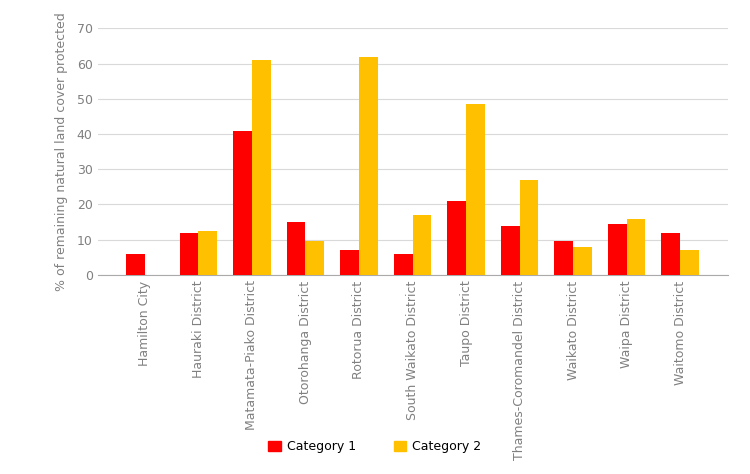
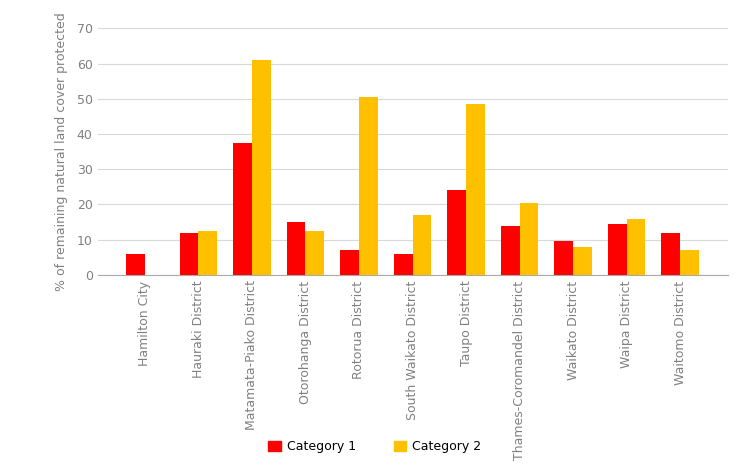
Category 1/Matamata-Piako District: 41.0 -> 37.5
Category 2/Otorohanga District: 9.5 -> 12.5
Category 2/Rotorua District: 62.0 -> 50.5
Category 1/Taupo District: 21.0 -> 24.0
Category 2/Thames-Coromandel District: 27.0 -> 20.5
